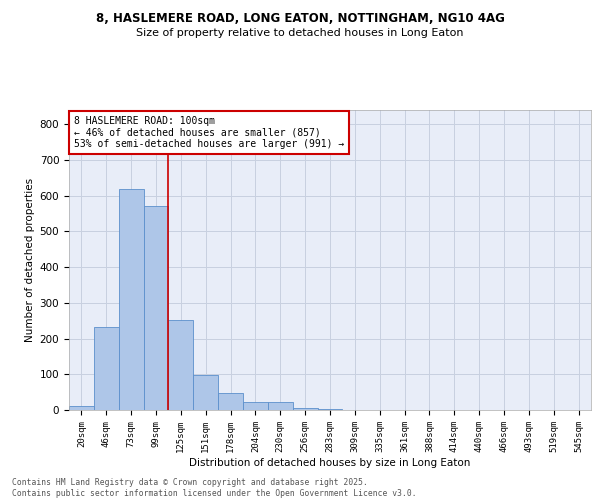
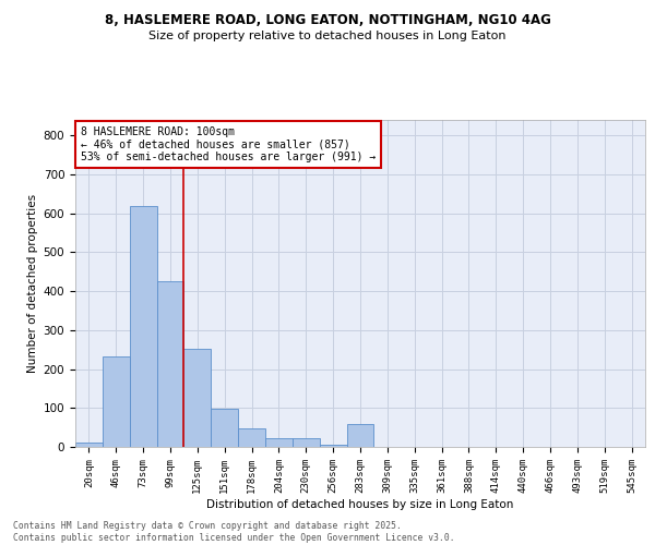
99sqm: 570 -> 425
283sqm: 4 -> 60
